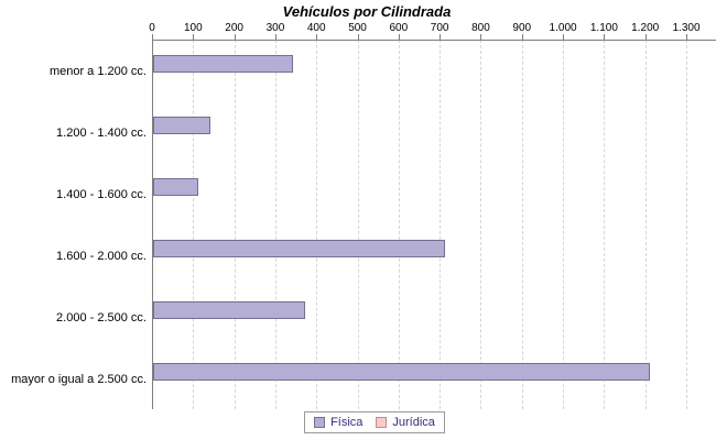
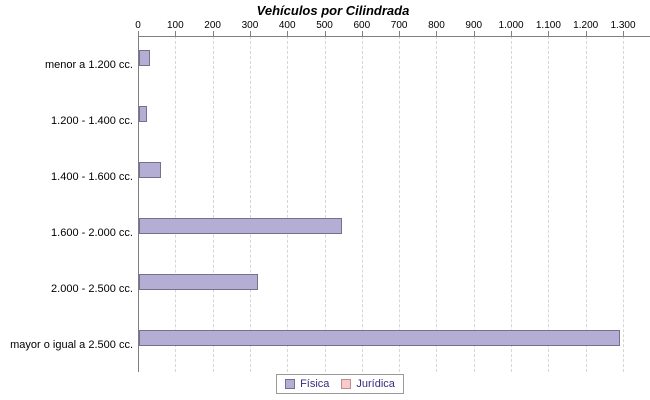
Física/menor a 1.200 cc.: 340 -> 30
Física/1.200 - 1.400 cc.: 140 -> 20
Física/1.400 - 1.600 cc.: 110 -> 60
Física/1.600 - 2.000 cc.: 710 -> 540
Física/2.000 - 2.500 cc.: 370 -> 320
Física/mayor o igual a 2.500 cc.: 1210 -> 1290
